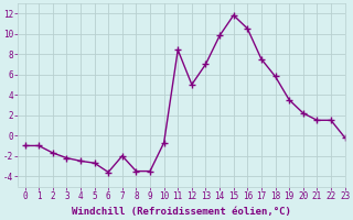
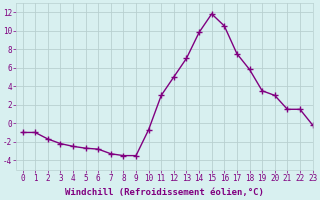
6: -3.6 -> -2.8
7: -2.0 -> -3.3
11: 8.4 -> 3.0
20: 2.2 -> 3.0
